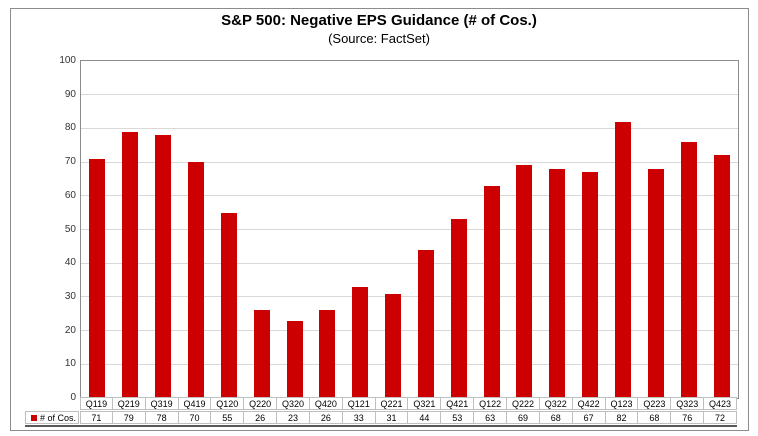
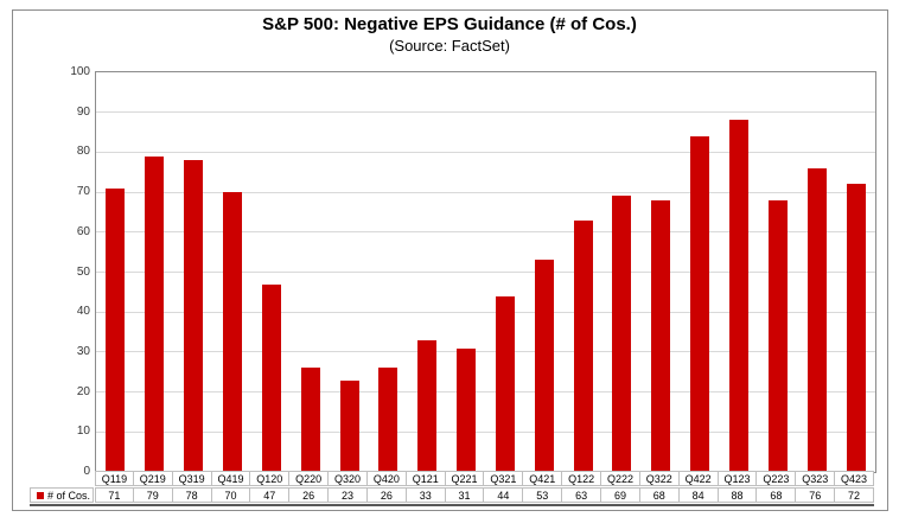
Q120: 55 -> 47
Q422: 67 -> 84
Q123: 82 -> 88
